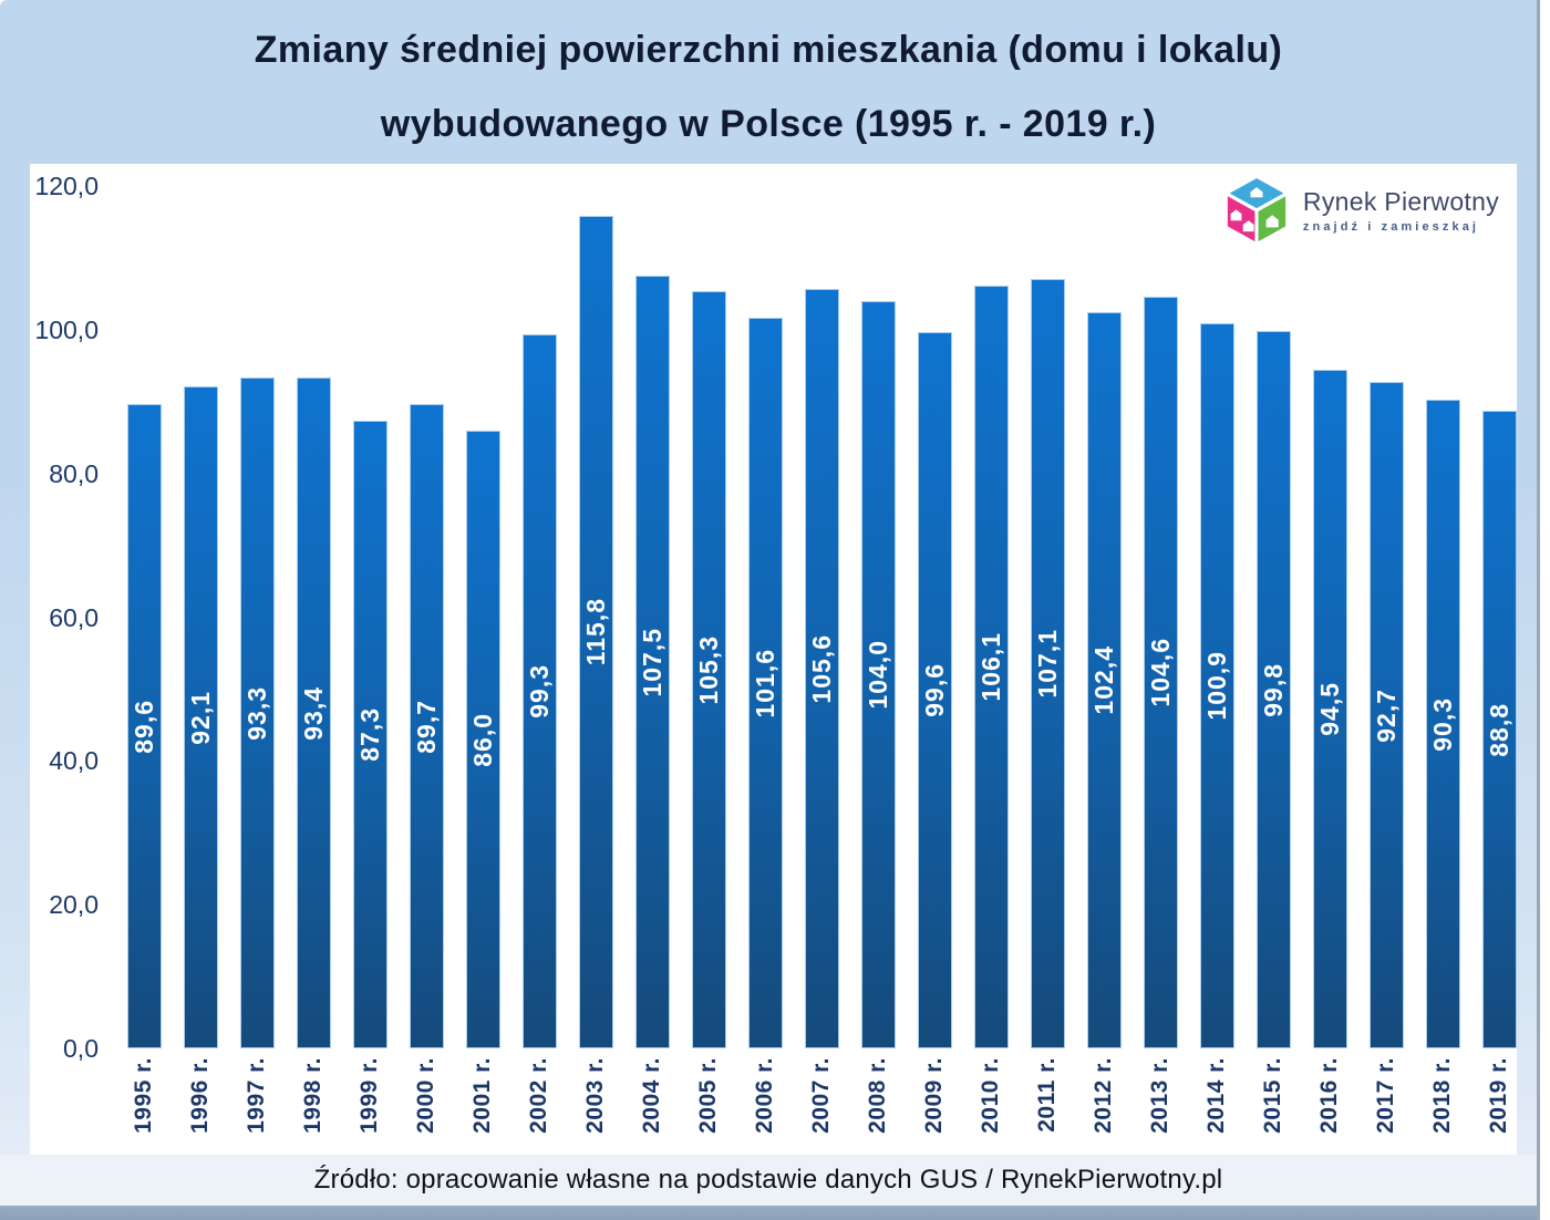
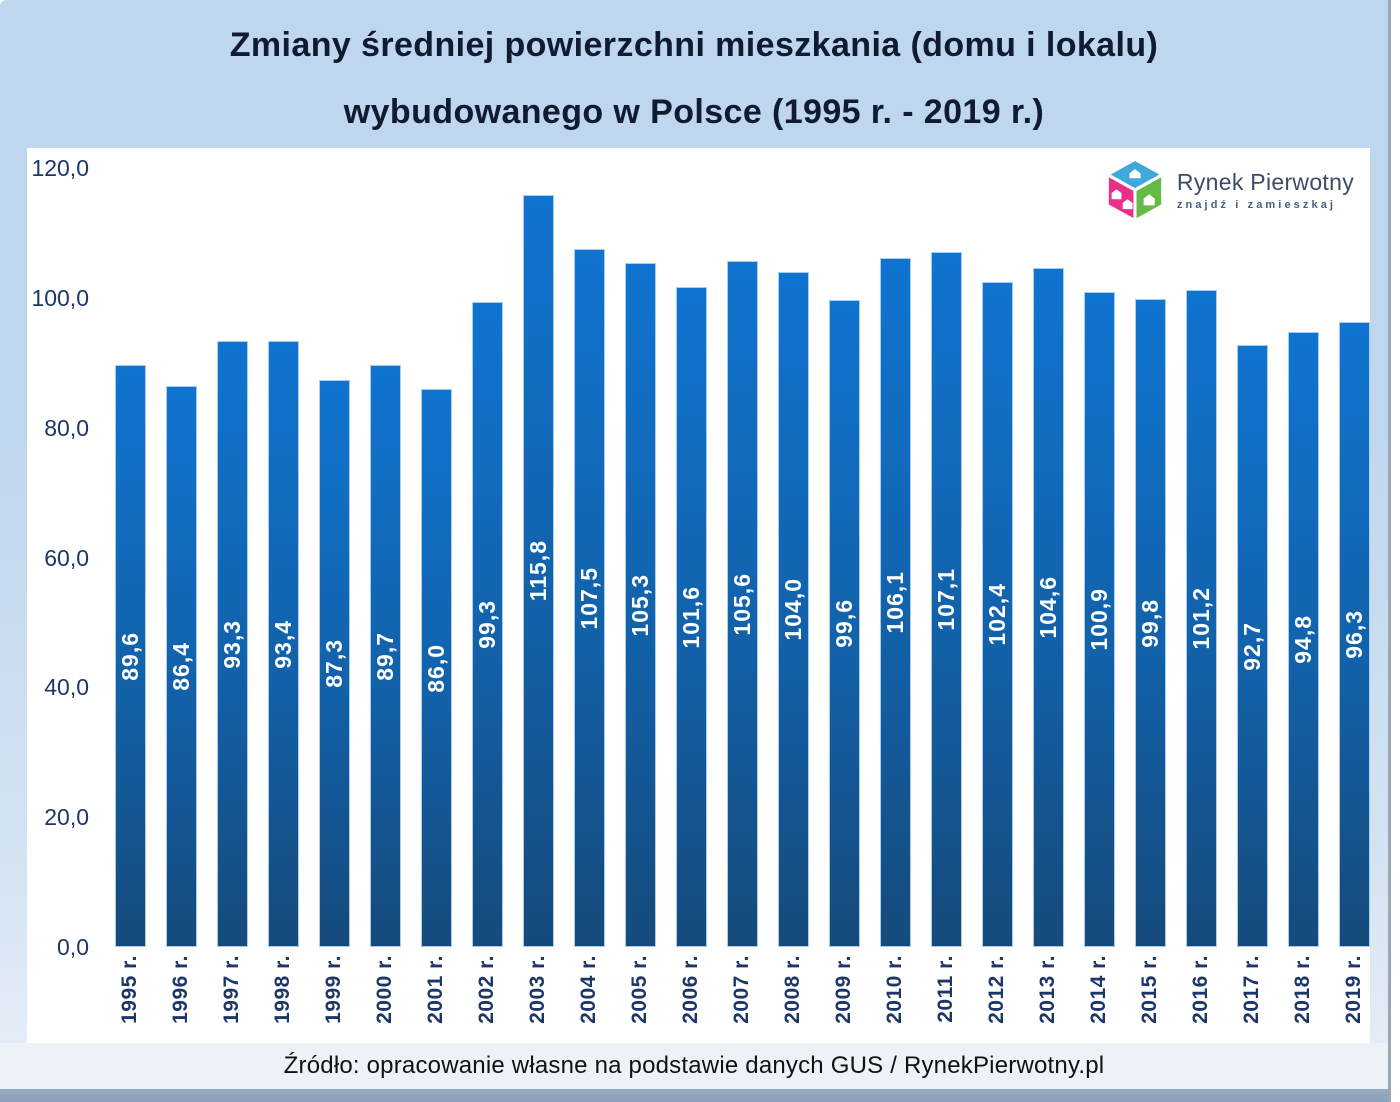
1996 r.: 92,1 -> 86,4
2016 r.: 94,5 -> 101,2
2018 r.: 90,3 -> 94,8
2019 r.: 88,8 -> 96,3
